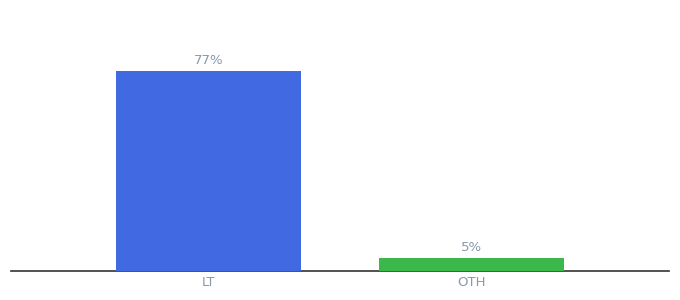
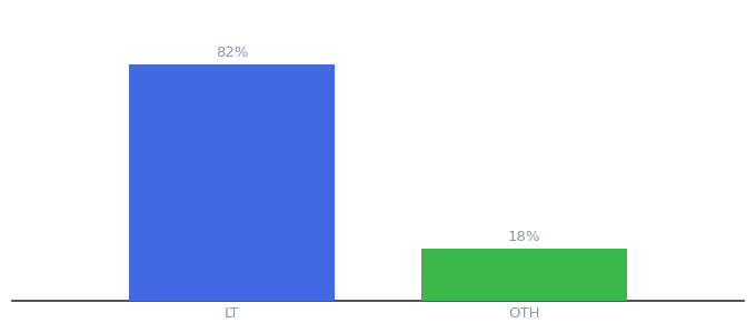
LT: 77% -> 82%
OTH: 5% -> 18%
